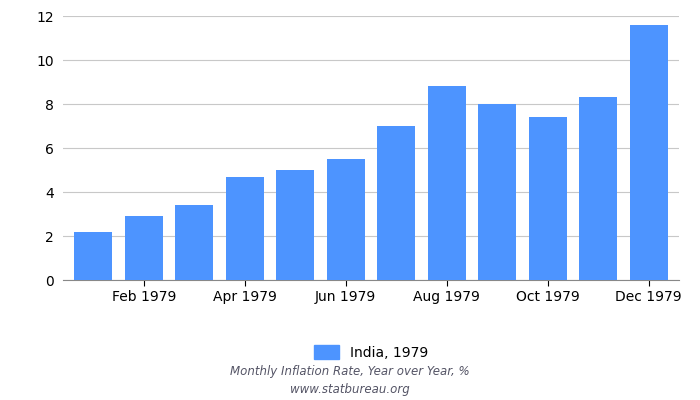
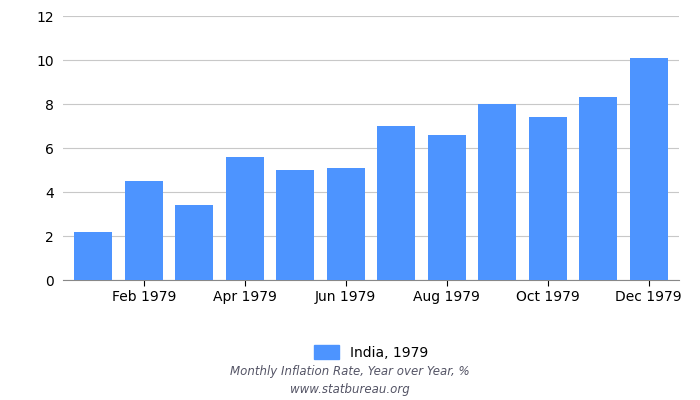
Feb 1979: 2.9 -> 4.5
Apr 1979: 4.7 -> 5.6
Jun 1979: 5.5 -> 5.1
Aug 1979: 8.8 -> 6.6
Dec 1979: 11.6 -> 10.1
